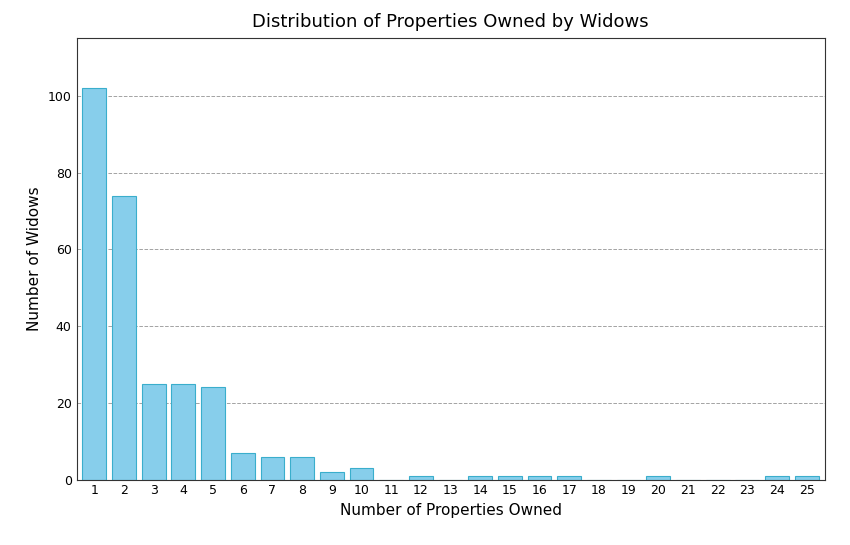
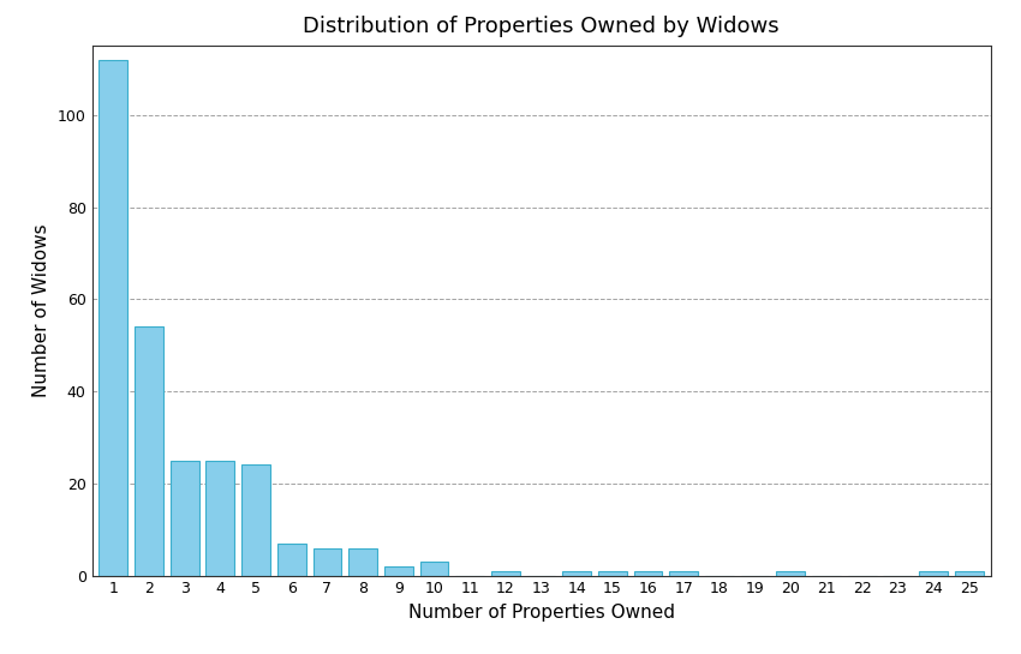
1: 102 -> 112
2: 74 -> 54
